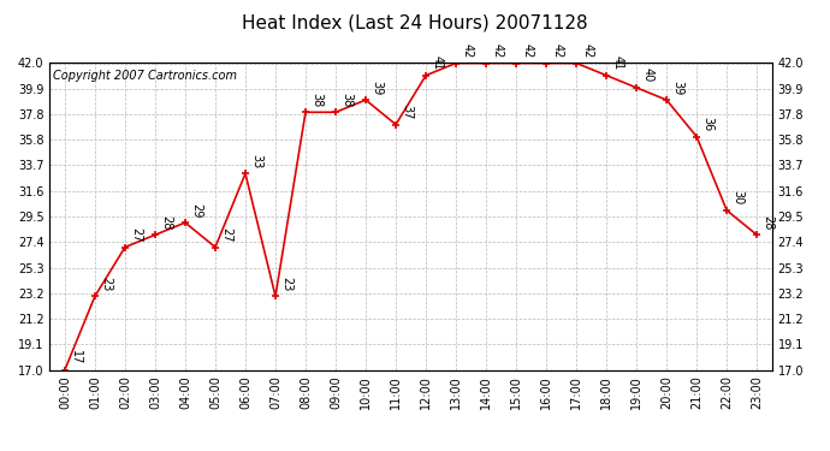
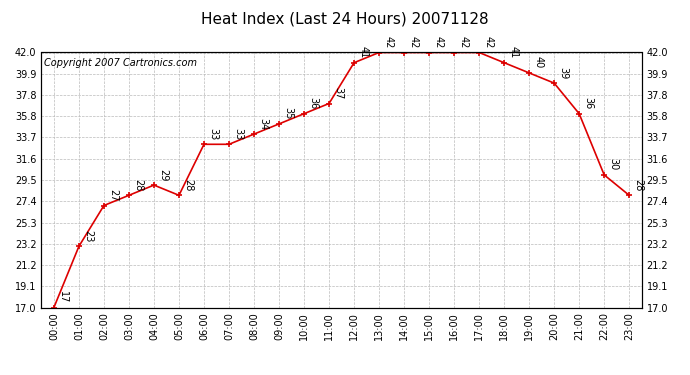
05:00: 27 -> 28
07:00: 23 -> 33
08:00: 38 -> 34
09:00: 38 -> 35
10:00: 39 -> 36
